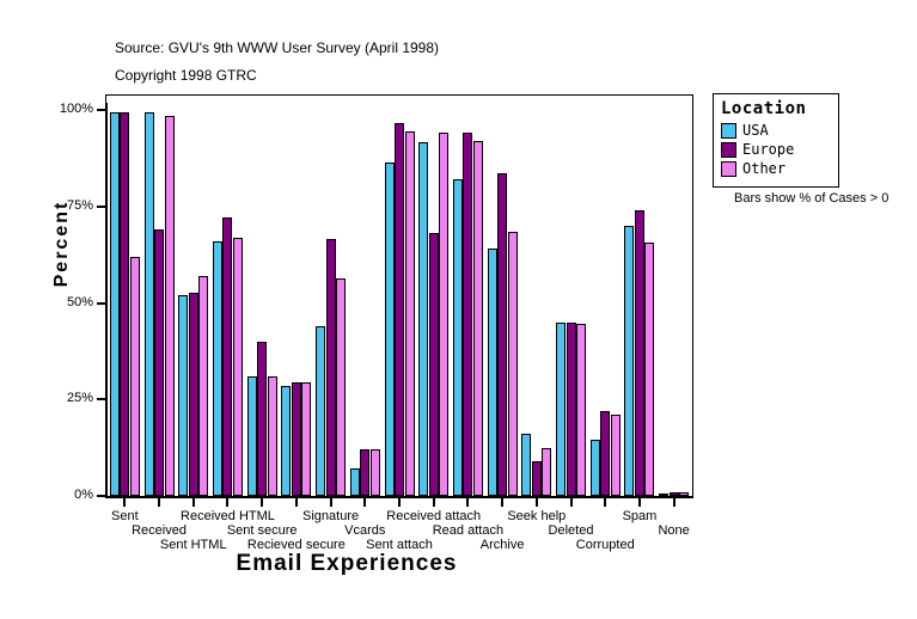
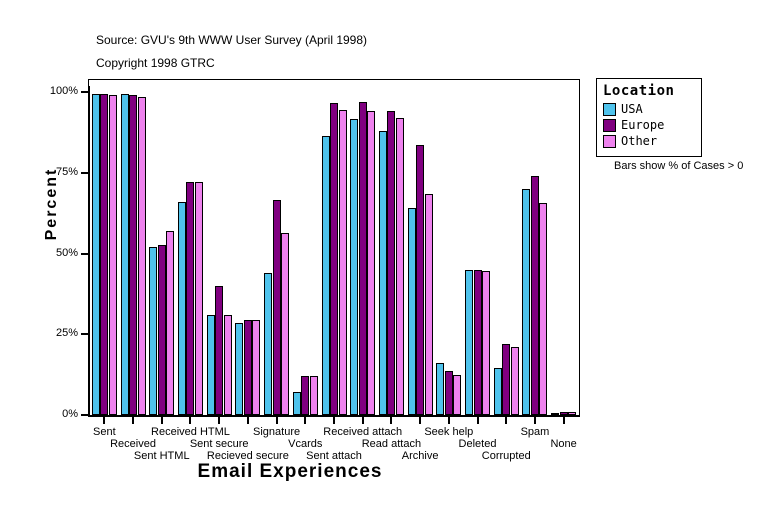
Other/Sent: 62% -> 99%
Europe/Received: 69% -> 99%
Other/Received HTML: 67% -> 72%
Europe/Received attach: 68% -> 97%
USA/Read attach: 82% -> 88%
Europe/Seek help: 9% -> 14%
